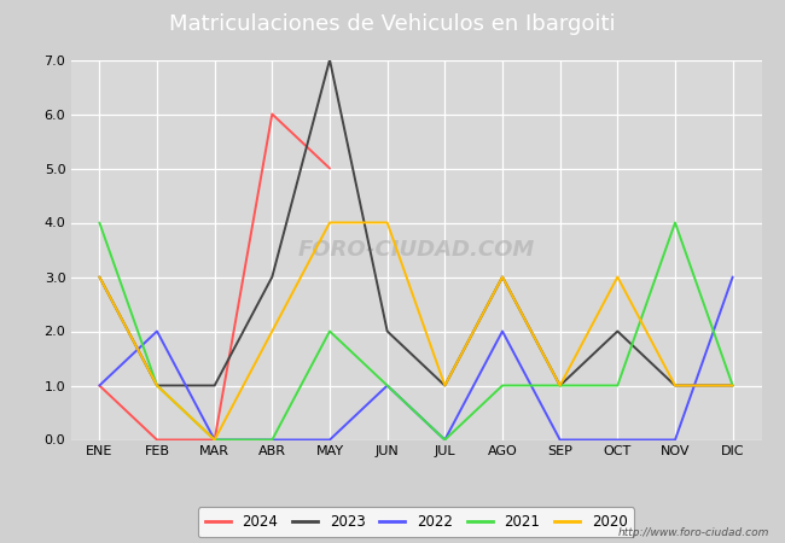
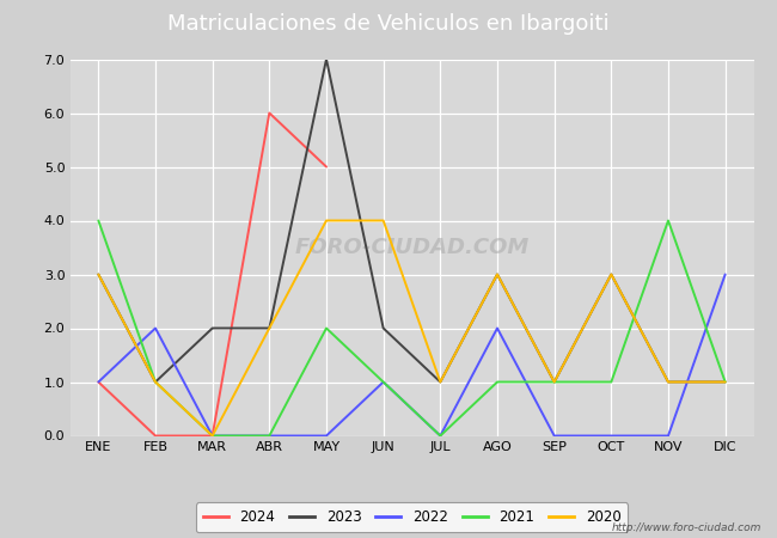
2023/MAR: 1 -> 2
2023/ABR: 3 -> 2
2023/OCT: 2 -> 3
